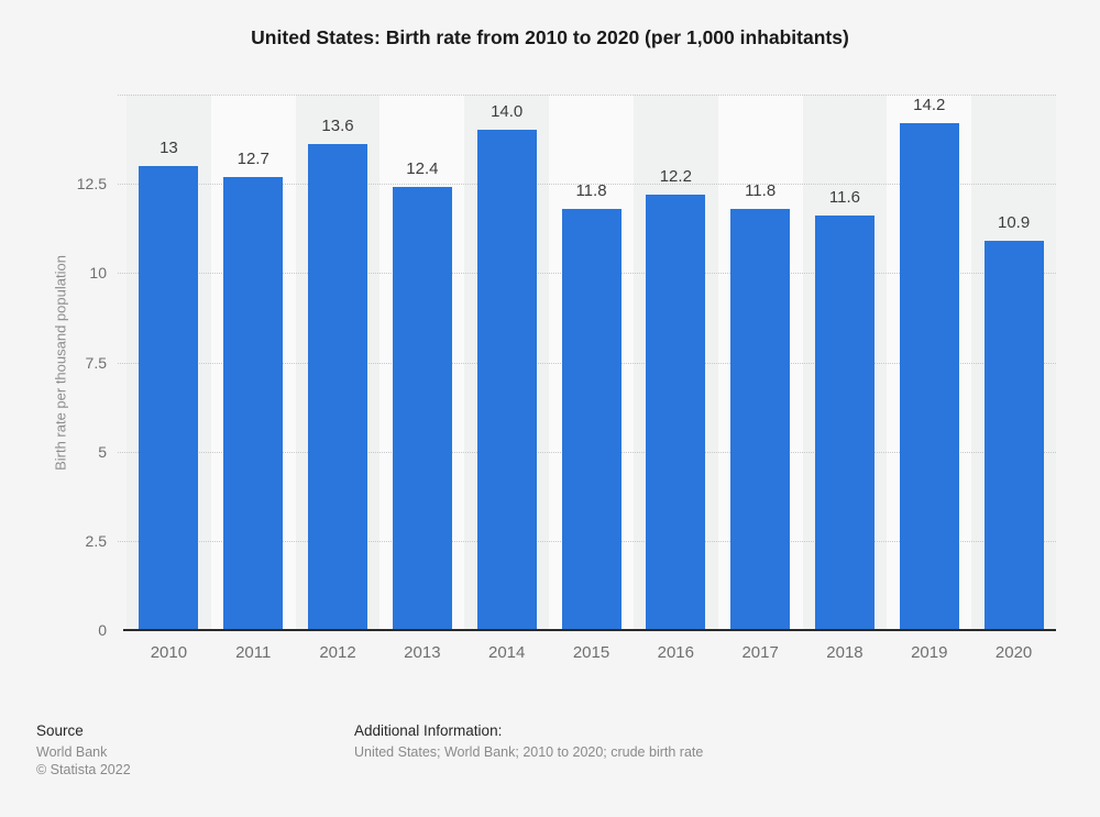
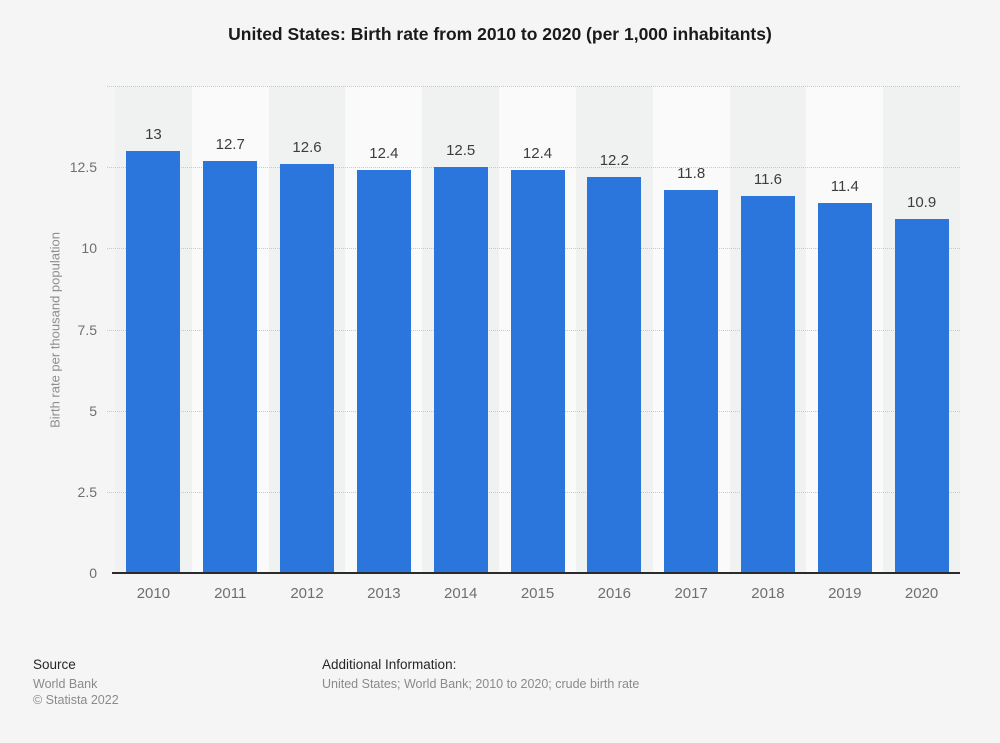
2012: 13.6 -> 12.6
2014: 14.0 -> 12.5
2015: 11.8 -> 12.4
2019: 14.2 -> 11.4
